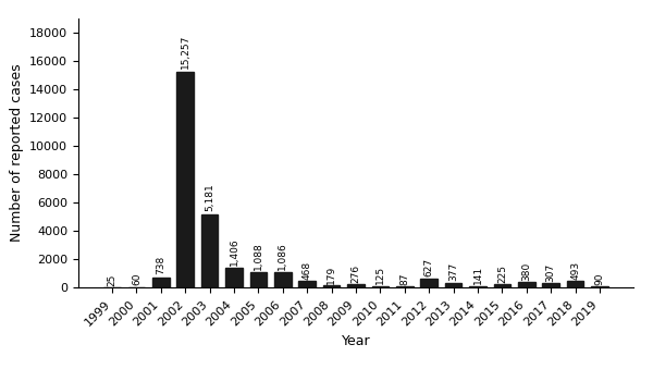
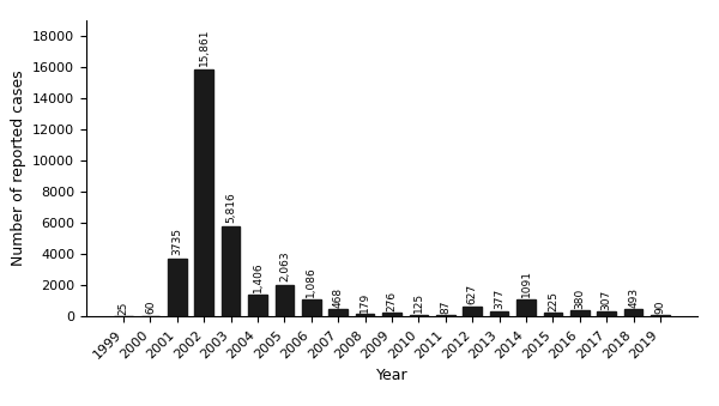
2001: 738 -> 3735
2002: 15,257 -> 15,861
2003: 5,181 -> 5,816
2005: 1,088 -> 2,063
2014: 141 -> 1091
